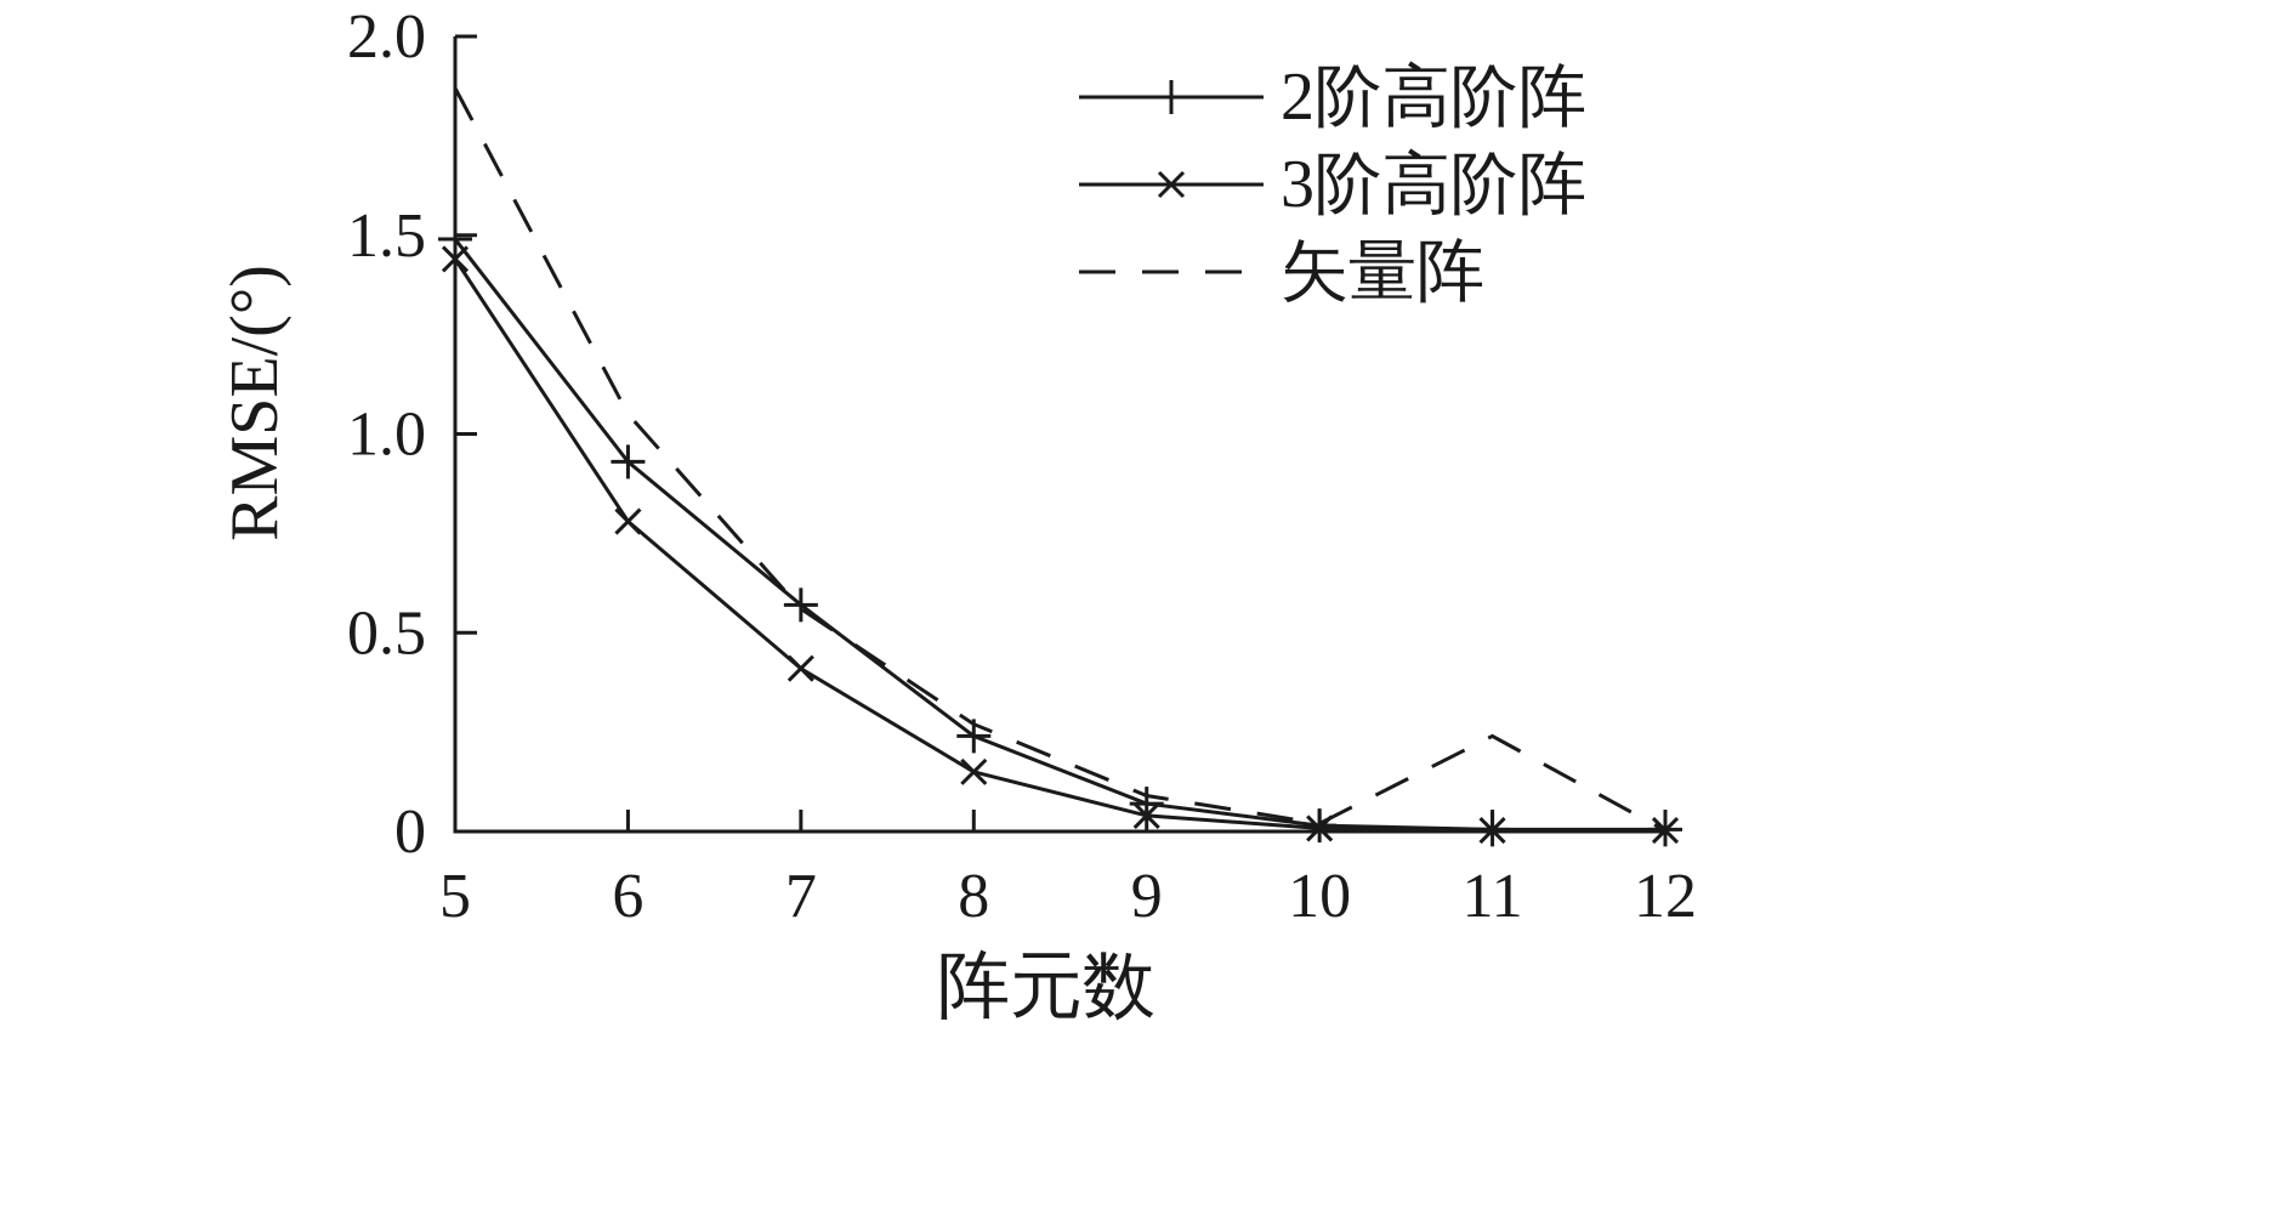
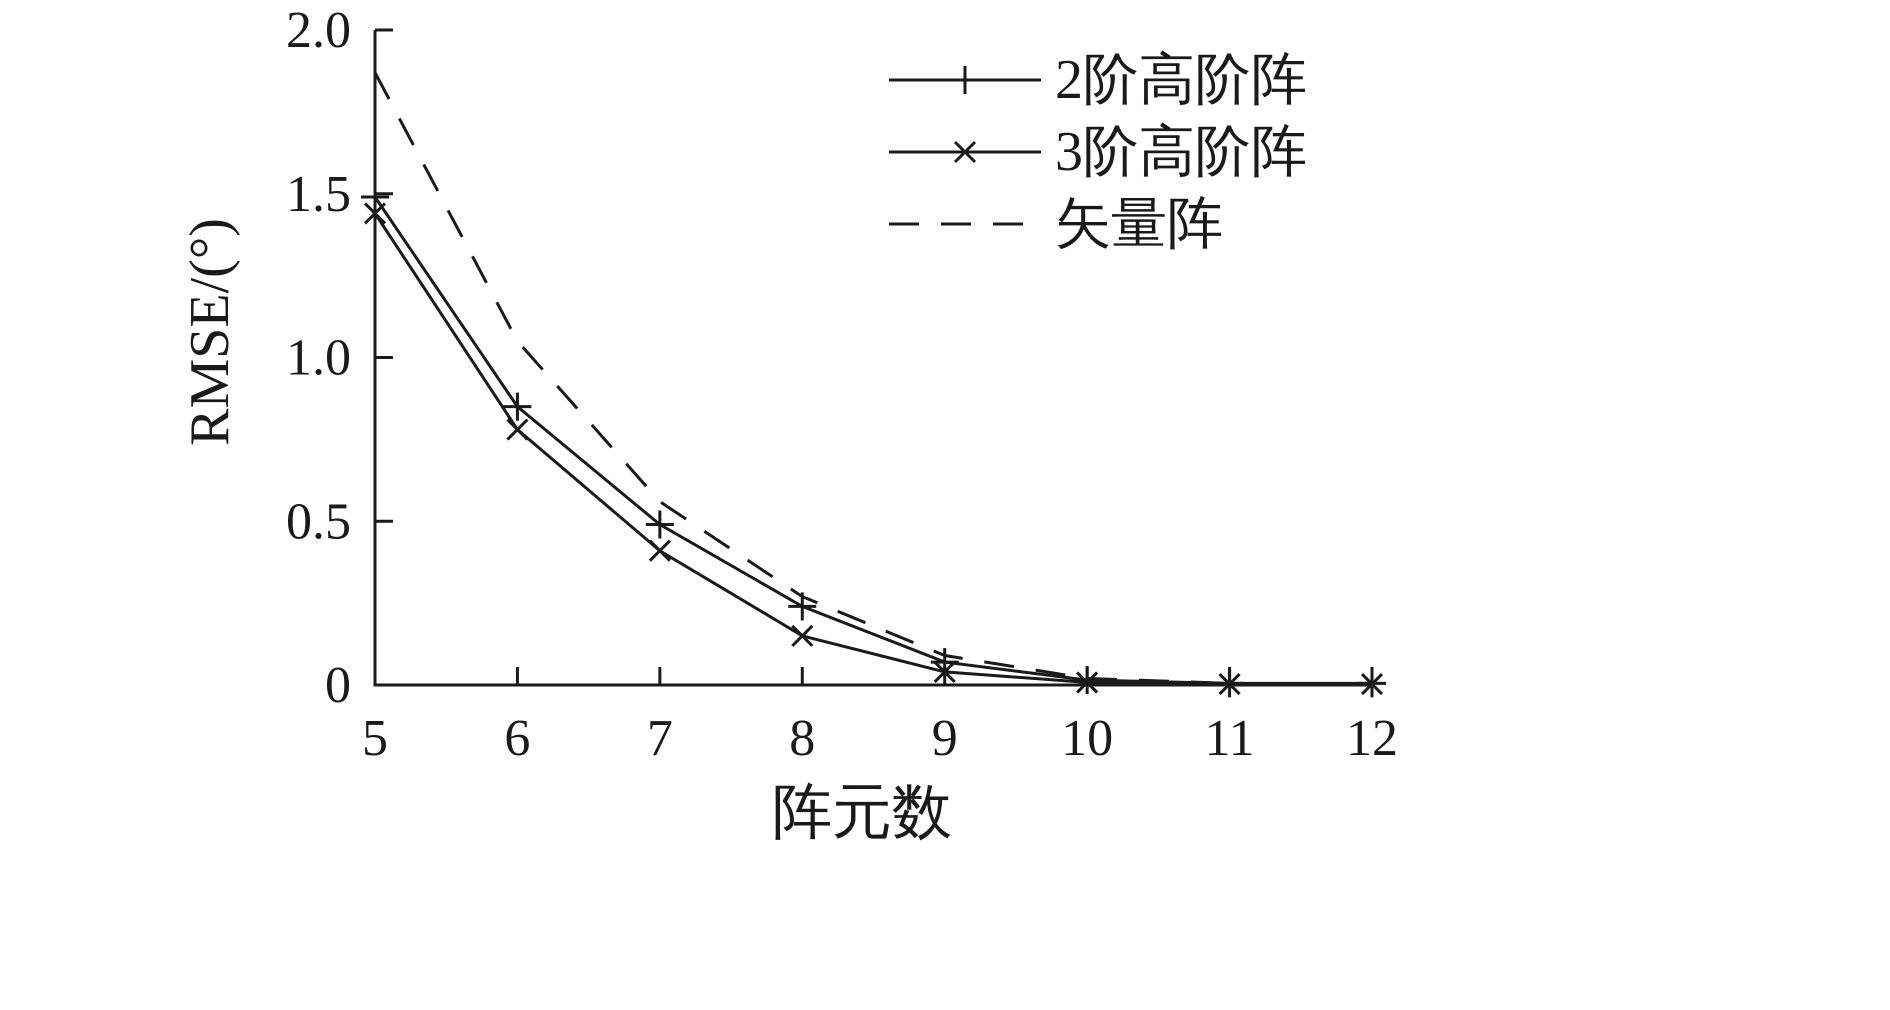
2阶高阶阵/6: 0.93 -> 0.85
2阶高阶阵/7: 0.57 -> 0.49
矢量阵/11: 0.24 -> 0.01
